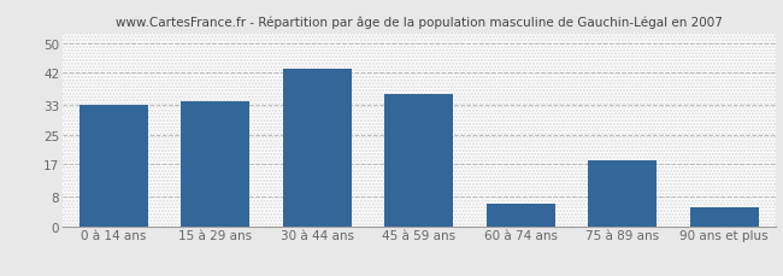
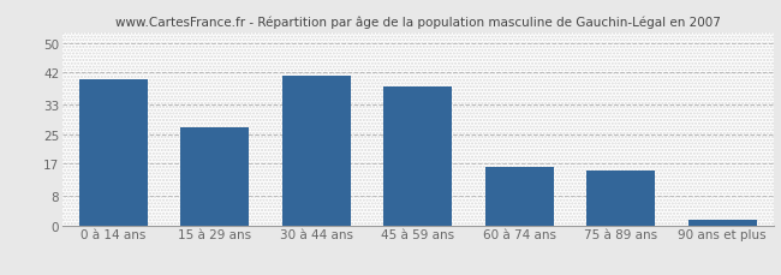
0 à 14 ans: 33.0 -> 40.0
15 à 29 ans: 34.0 -> 27.0
30 à 44 ans: 43.0 -> 41.0
45 à 59 ans: 36.0 -> 38.0
60 à 74 ans: 6.0 -> 16.0
75 à 89 ans: 18.0 -> 15.0
90 ans et plus: 5.0 -> 1.5
